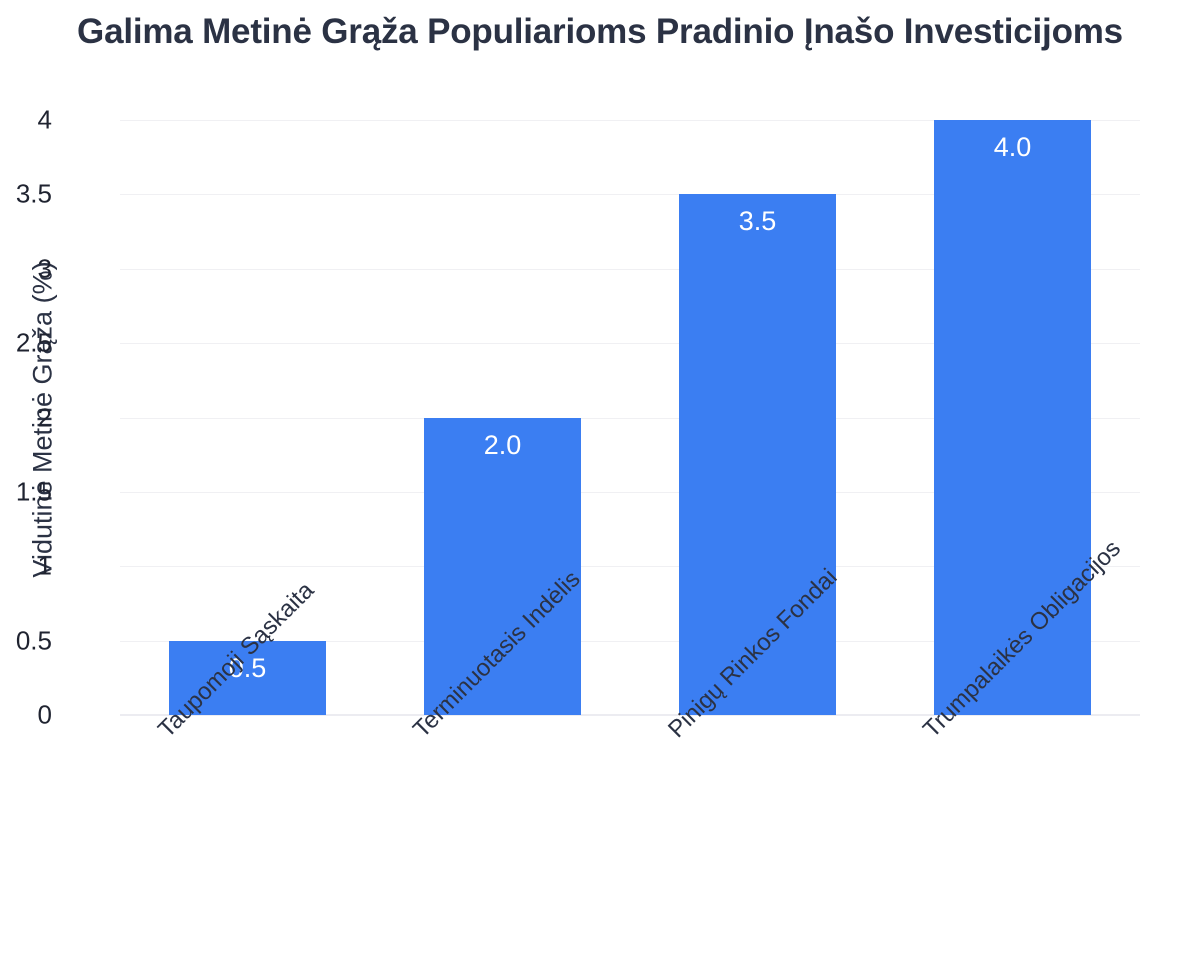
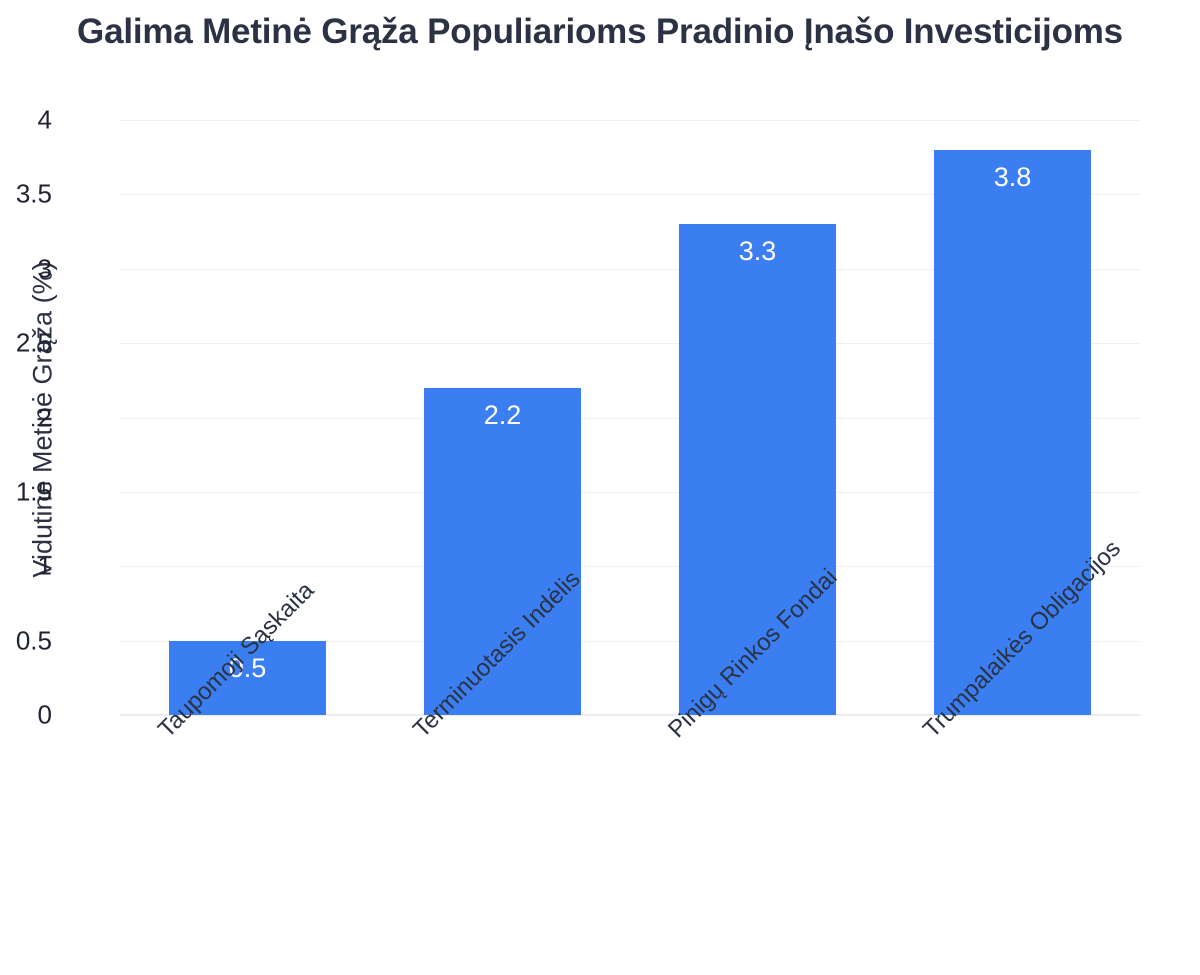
Terminuotasis Indėlis: 2.0 -> 2.2
Pinigų Rinkos Fondai: 3.5 -> 3.3
Trumpalaikės Obligacijos: 4.0 -> 3.8
